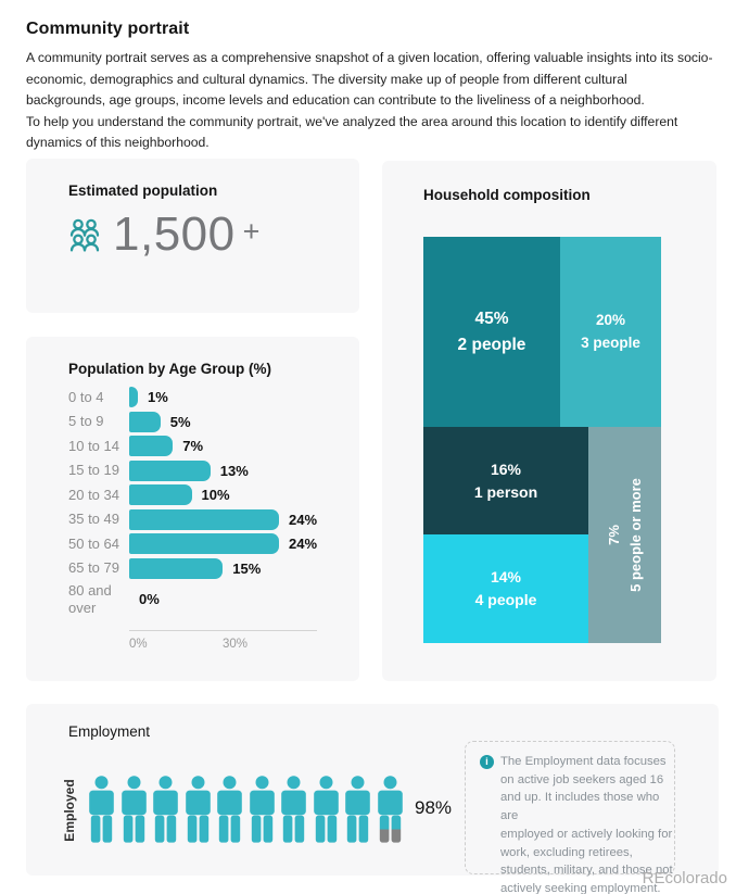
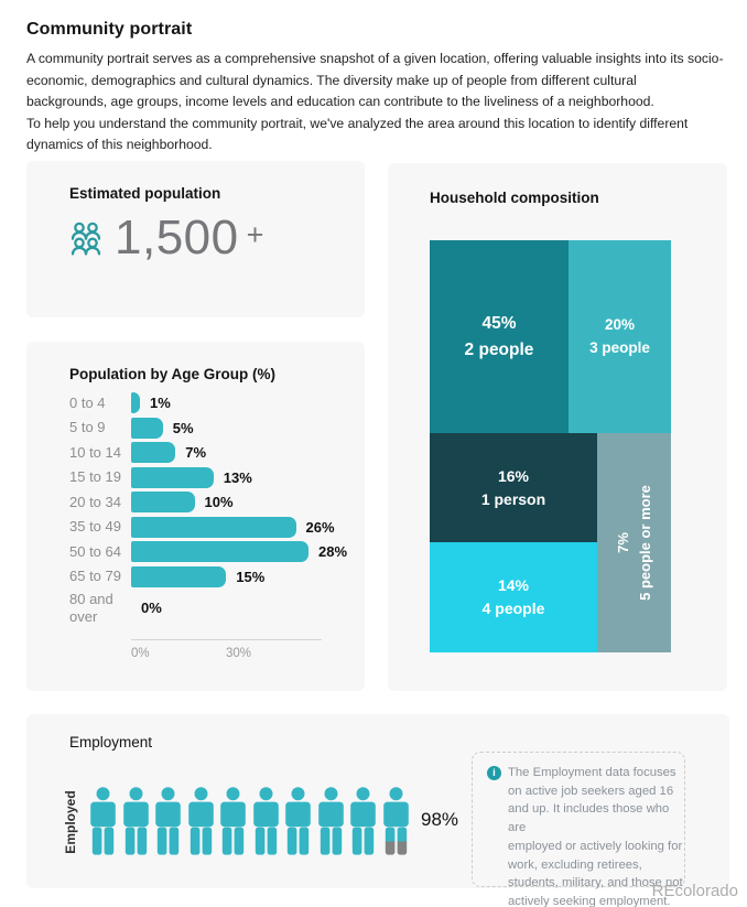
Population by Age Group (%)/35 to 49: 24% -> 26%
Population by Age Group (%)/50 to 64: 24% -> 28%
